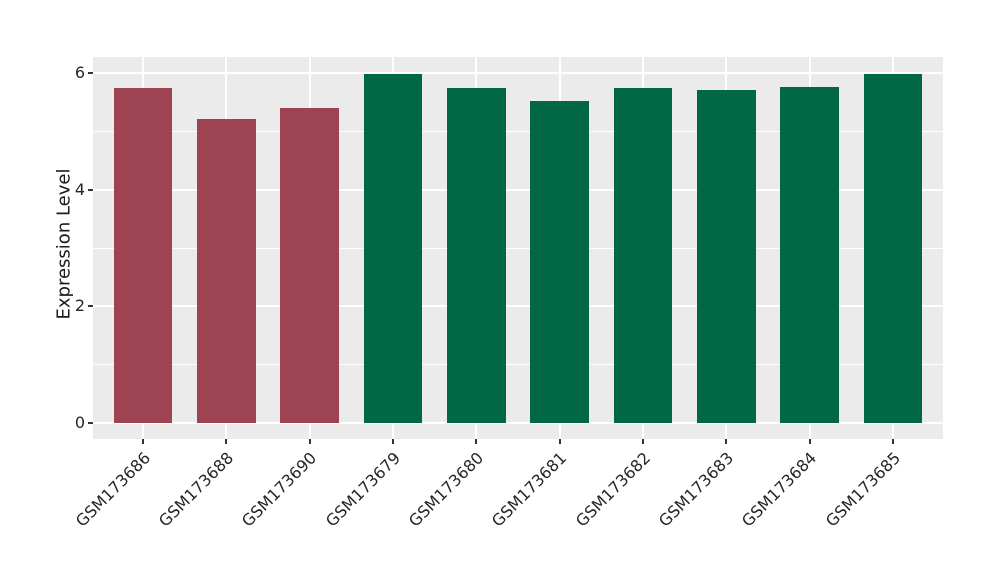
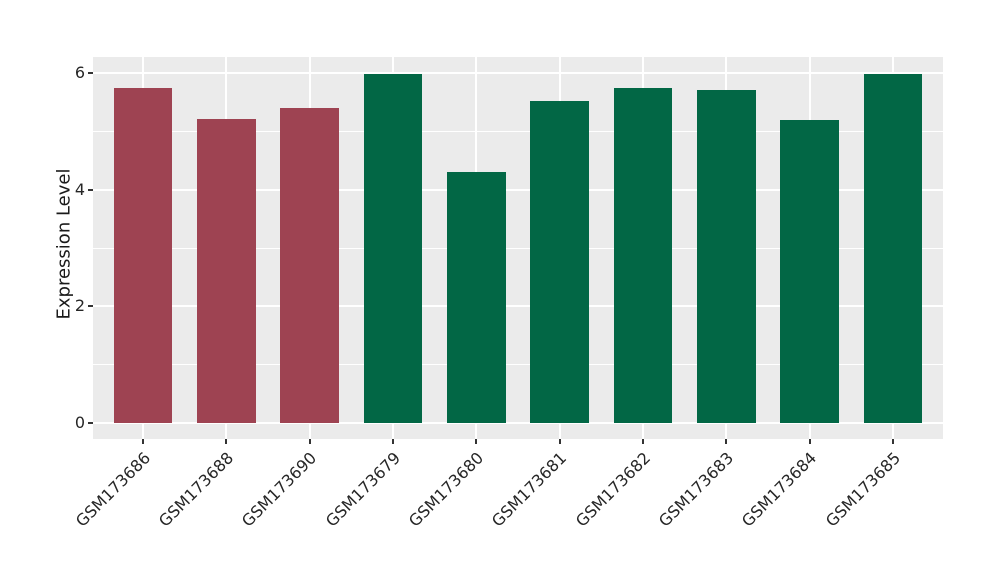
GSM173680: 5.7 -> 4.3
GSM173684: 5.8 -> 5.2
